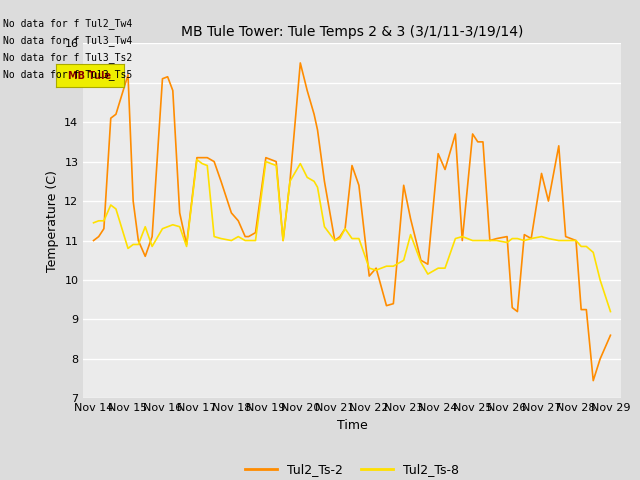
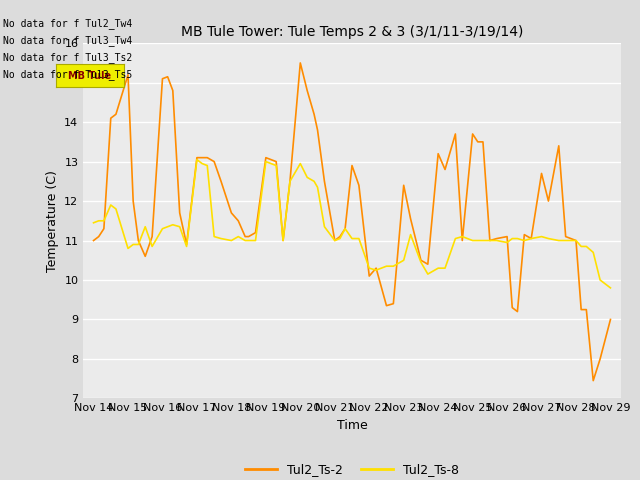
Tul2_Ts-2/Nov 29: 8.60 -> 9.00
Tul2_Ts-8/Nov 29: 9.20 -> 9.80
